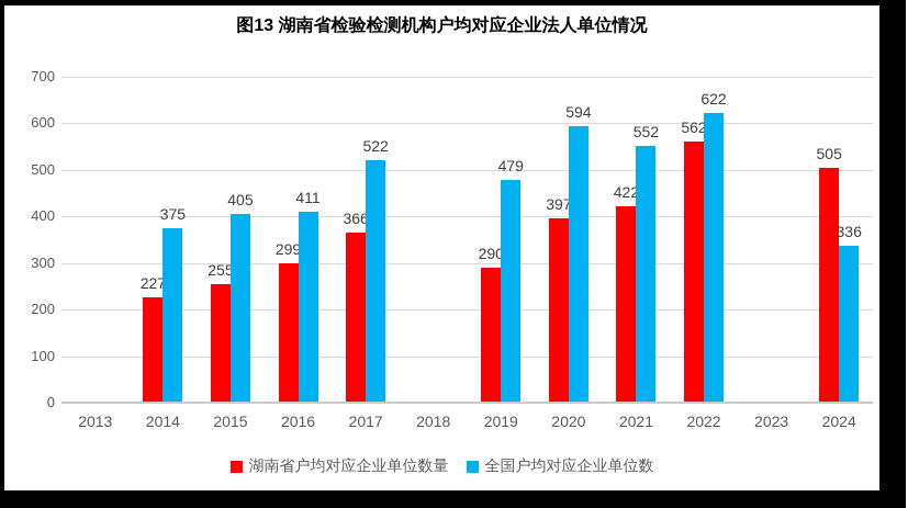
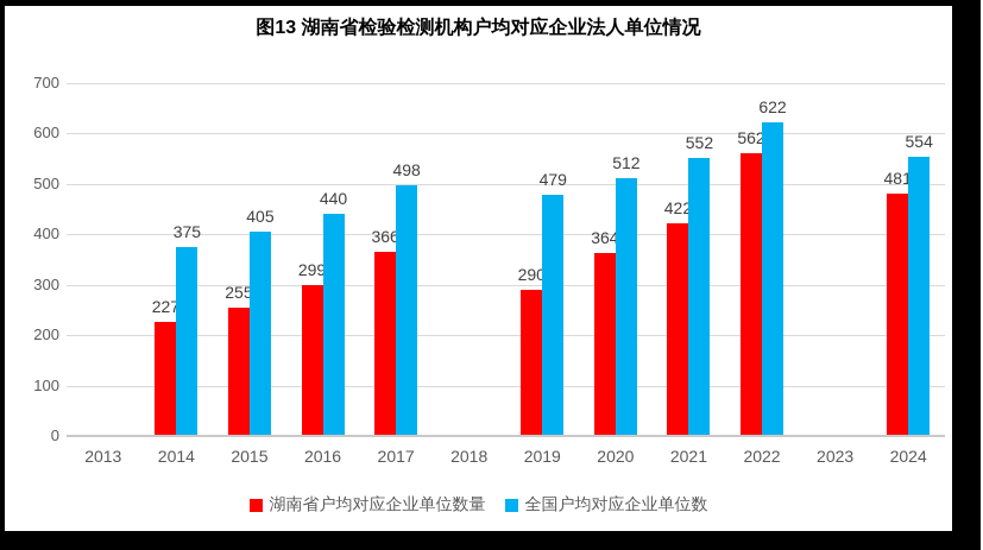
全国户均对应企业单位数/2016: 411 -> 440
全国户均对应企业单位数/2017: 522 -> 498
湖南省户均对应企业单位数量/2020: 397 -> 364
全国户均对应企业单位数/2020: 594 -> 512
湖南省户均对应企业单位数量/2024: 505 -> 481
全国户均对应企业单位数/2024: 336 -> 554
